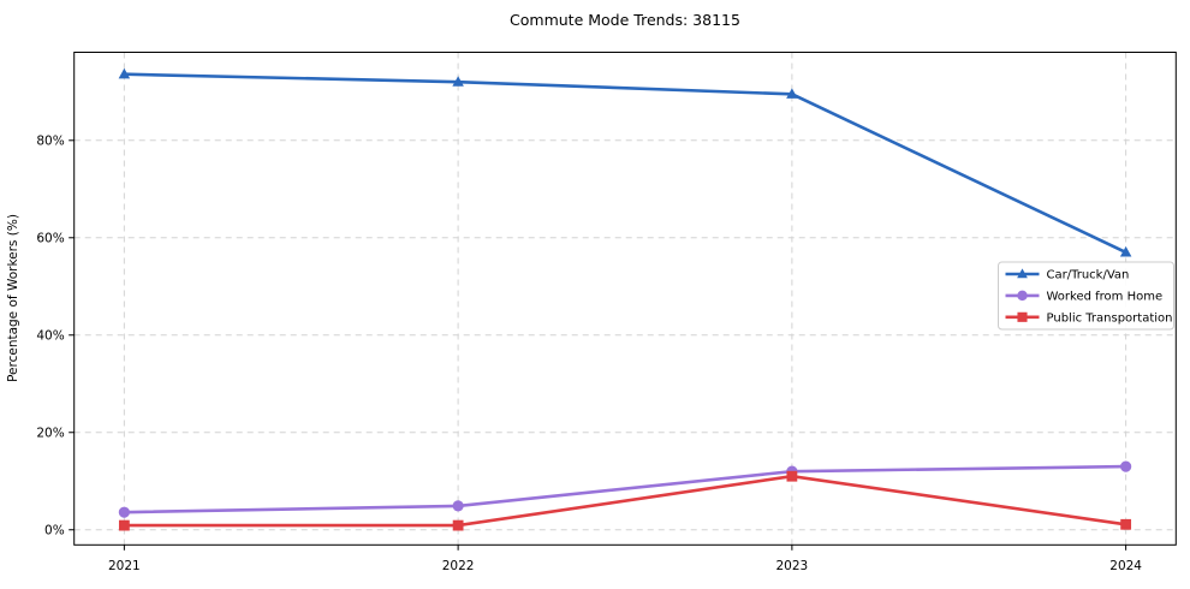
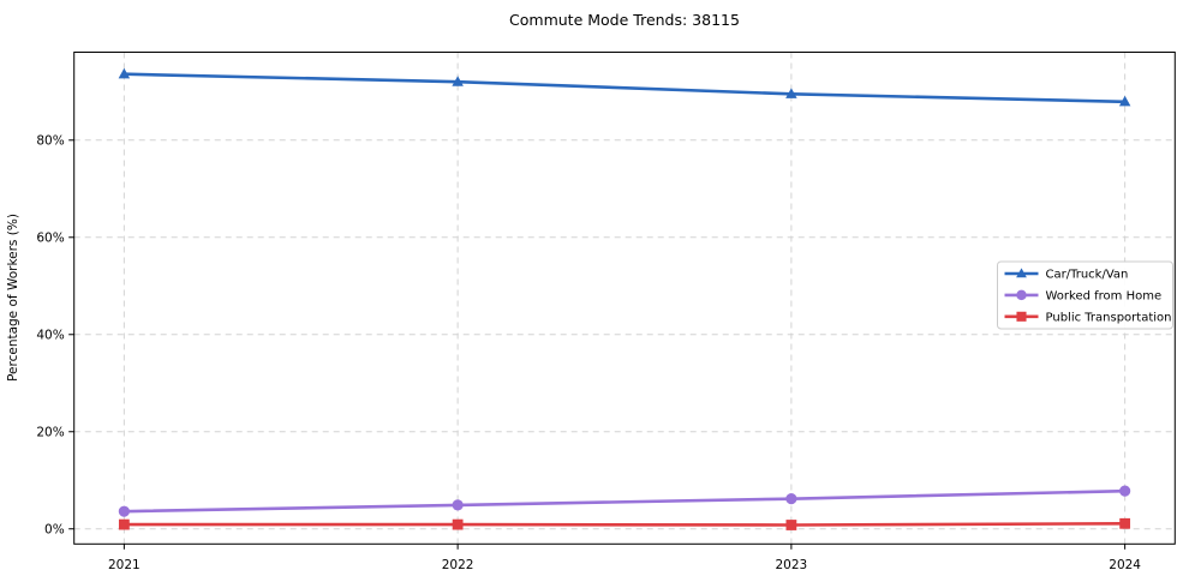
Worked from Home/2023: 12% -> 6%
Public Transportation/2023: 11% -> 1%
Car/Truck/Van/2024: 57% -> 88%
Worked from Home/2024: 13% -> 8%
